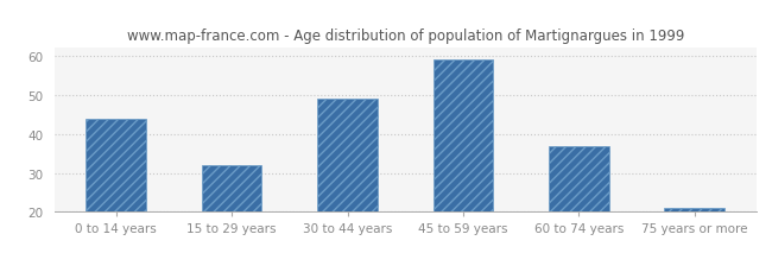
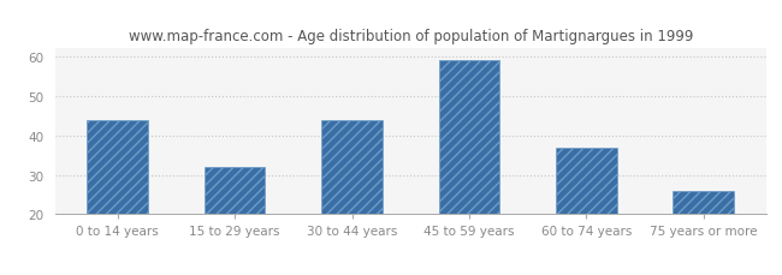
30 to 44 years: 49 -> 44
75 years or more: 21 -> 26
